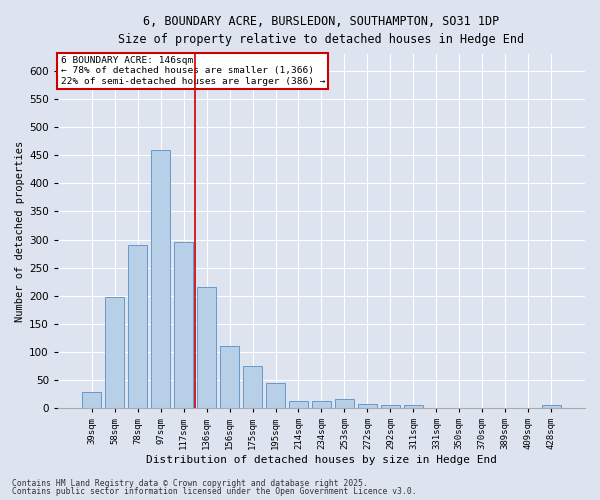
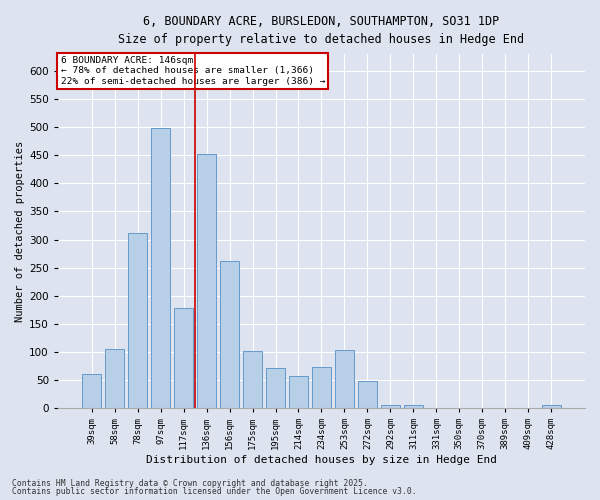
39sqm: 28 -> 60
58sqm: 197 -> 106
78sqm: 290 -> 312
97sqm: 460 -> 498
117sqm: 295 -> 178
136sqm: 215 -> 452
156sqm: 110 -> 262
175sqm: 75 -> 102
195sqm: 45 -> 72
214sqm: 12 -> 58
234sqm: 12 -> 74
253sqm: 17 -> 104
272sqm: 8 -> 48
